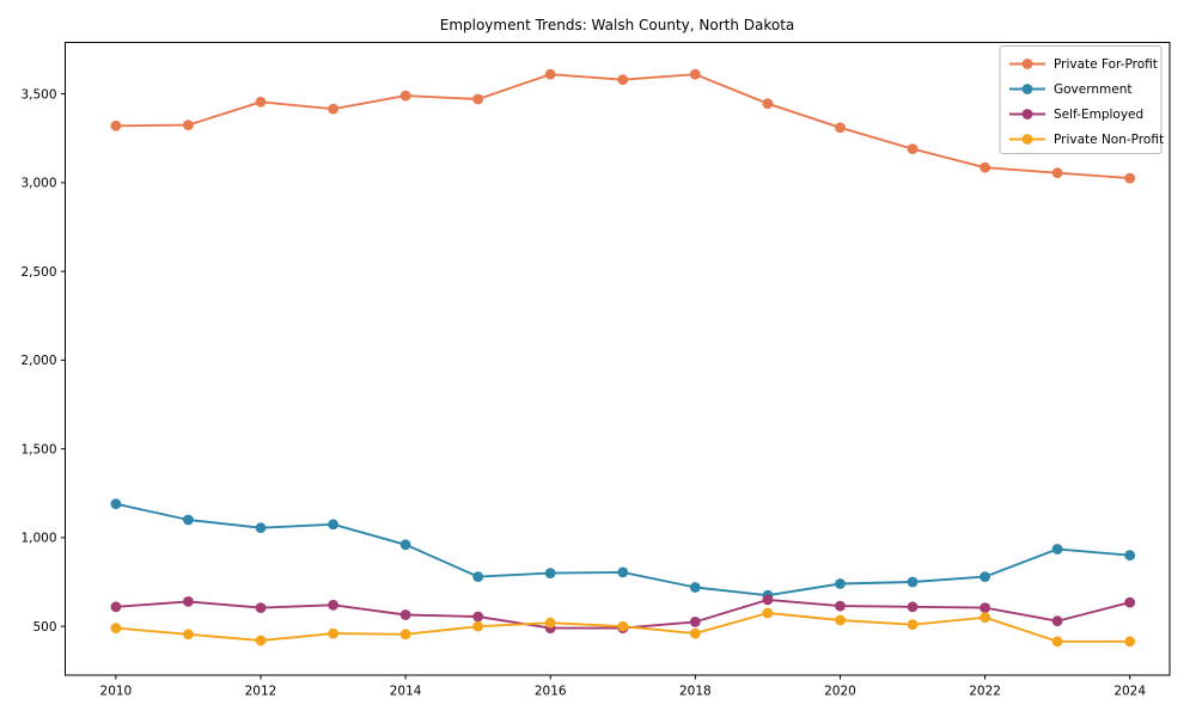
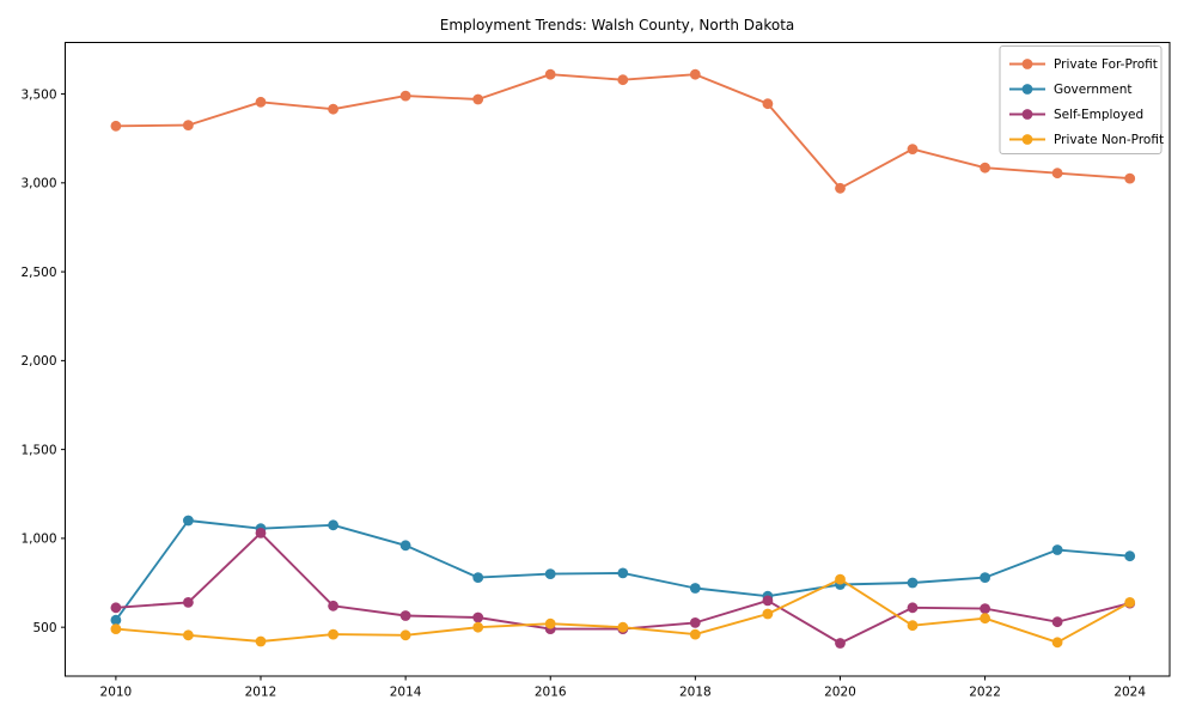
Government/2010: 1190 -> 540
Self-Employed/2012: 600 -> 1030
Private For-Profit/2020: 3310 -> 2970
Self-Employed/2020: 620 -> 410
Private Non-Profit/2020: 540 -> 770
Private Non-Profit/2024: 420 -> 640
